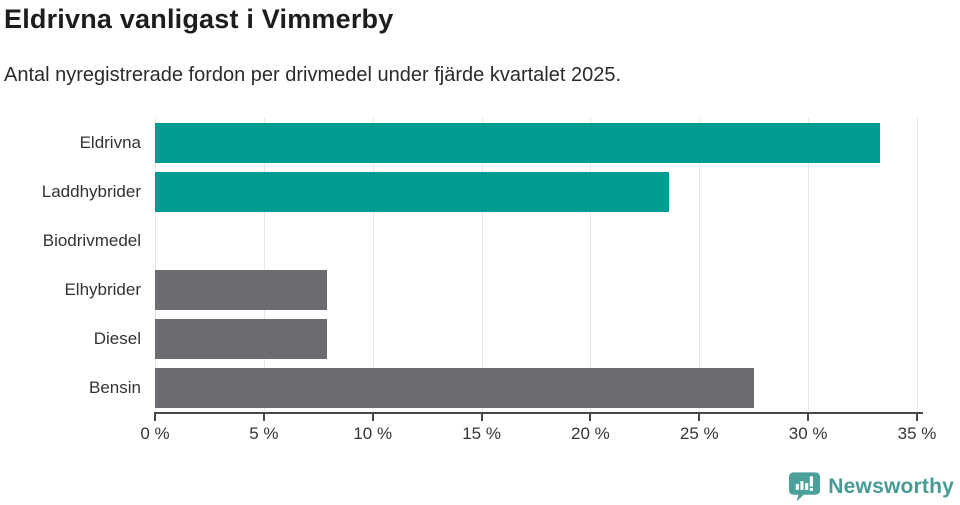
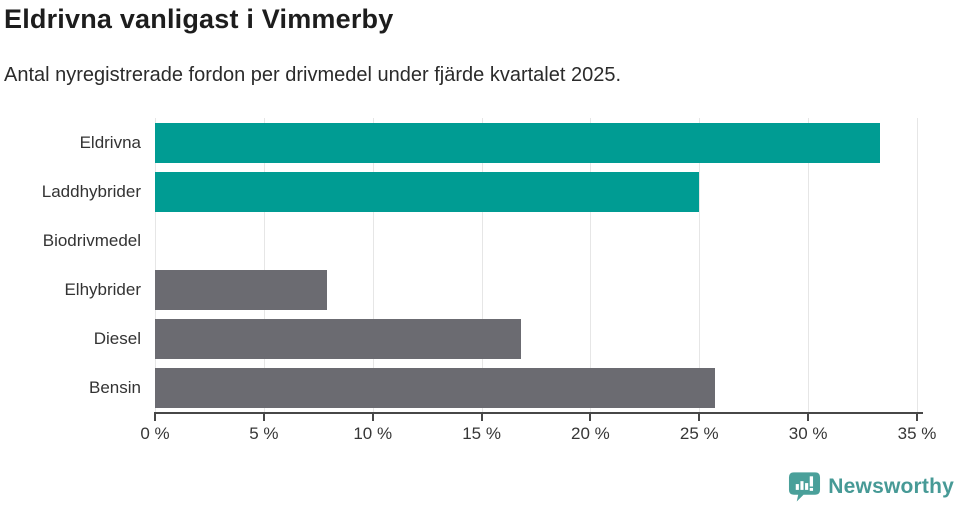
Laddhybrider: 23.6% -> 25.0%
Diesel: 7.9% -> 16.8%
Bensin: 27.5% -> 25.7%
